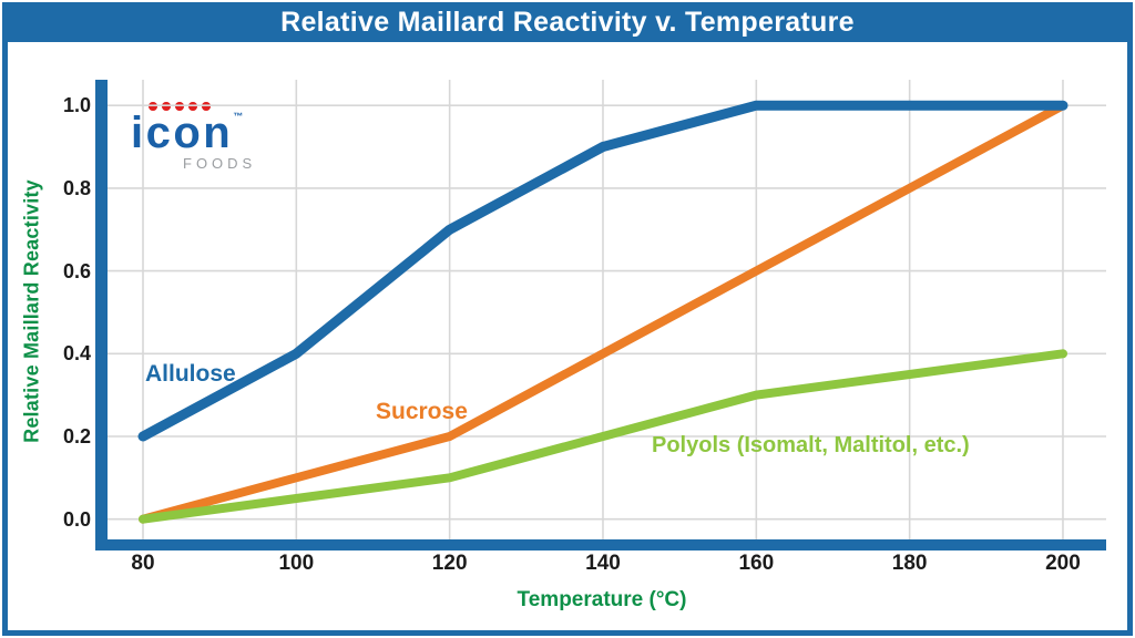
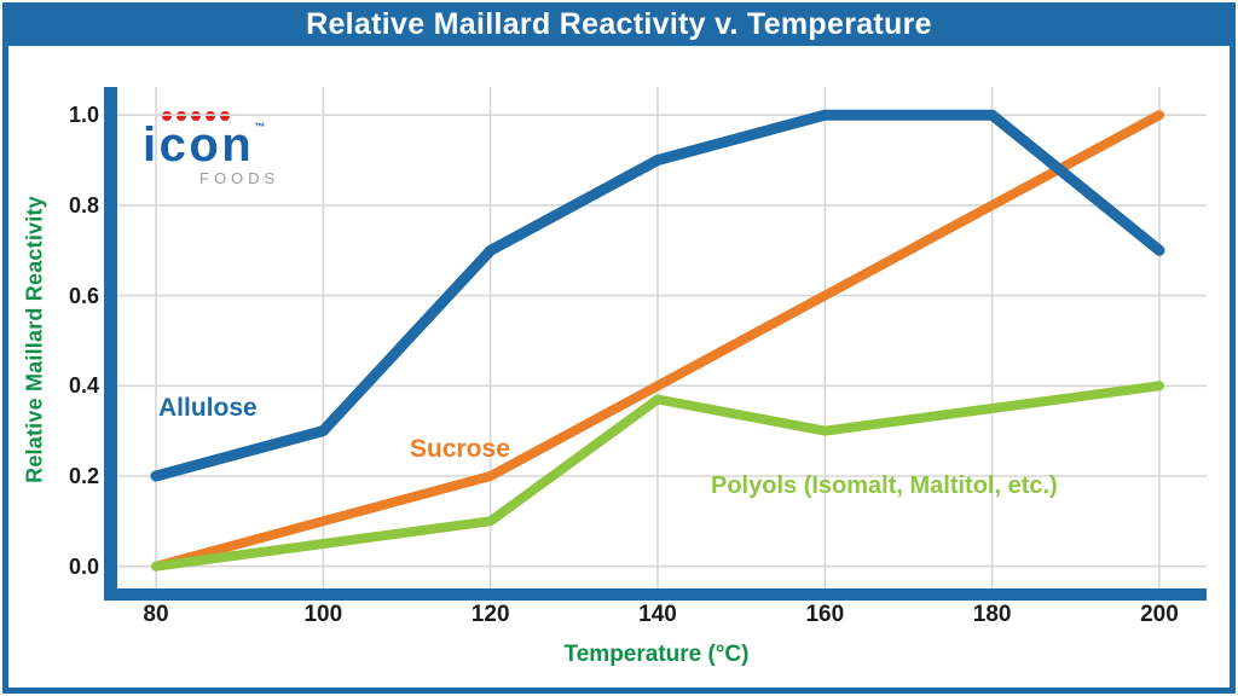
Allulose/100: 0.4 -> 0.3
Polyols (Isomalt, Maltitol, etc.)/140: 0.20 -> 0.37
Allulose/200: 1.0 -> 0.7
